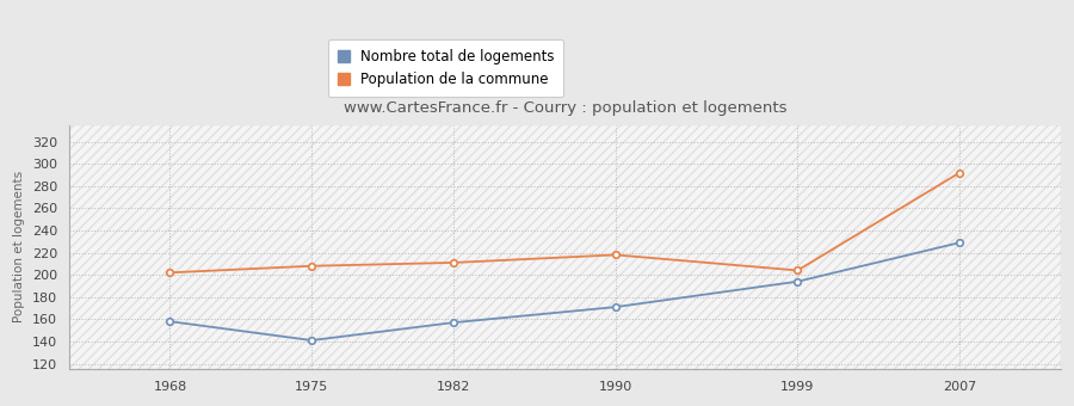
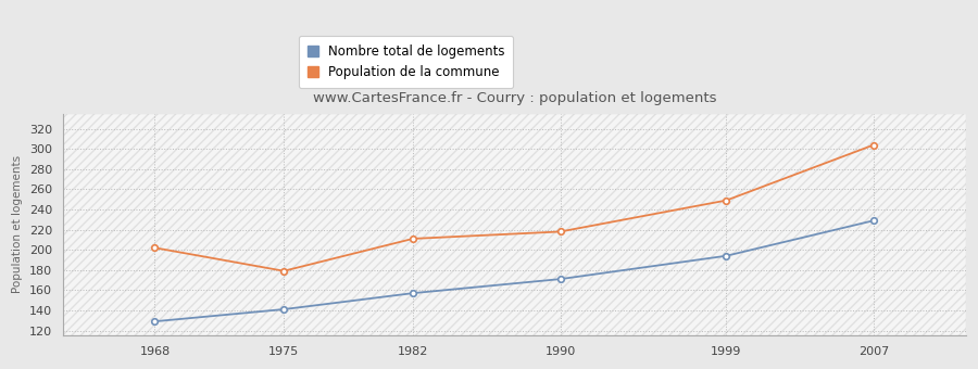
Nombre total de logements/1968: 158 -> 129
Population de la commune/1975: 208 -> 179
Population de la commune/1999: 204 -> 249
Population de la commune/2007: 292 -> 304
